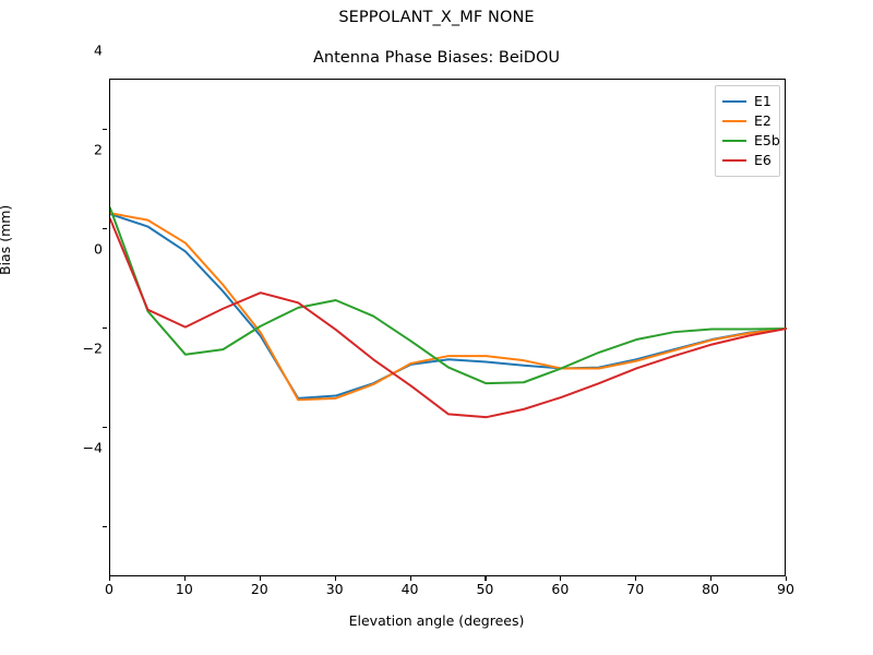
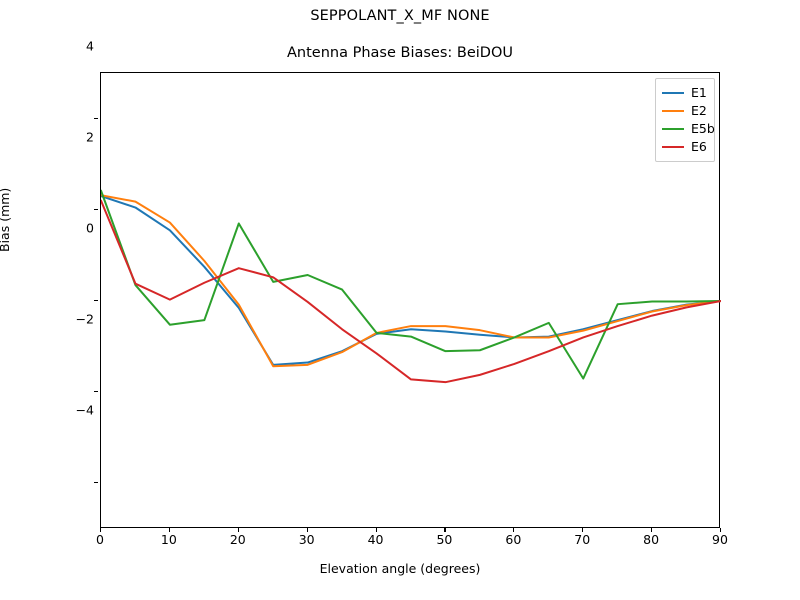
E5b/20: 0.1 -> 1.7
E5b/40: -0.2 -> -0.7
E5b/70: -0.2 -> -1.7
